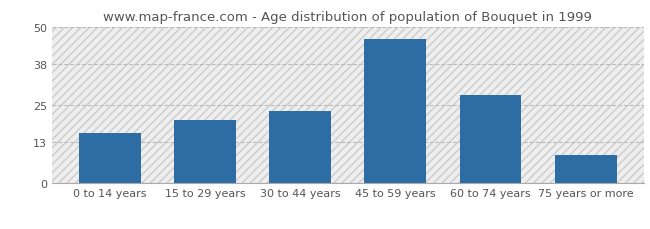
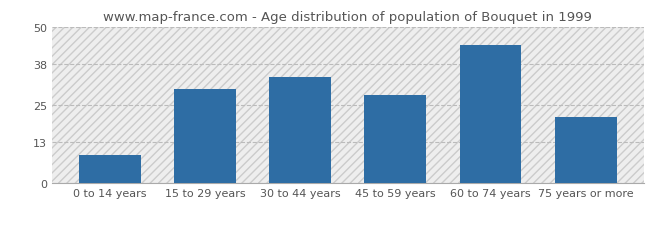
0 to 14 years: 16 -> 9
15 to 29 years: 20 -> 30
30 to 44 years: 23 -> 34
45 to 59 years: 46 -> 28
60 to 74 years: 28 -> 44
75 years or more: 9 -> 21
